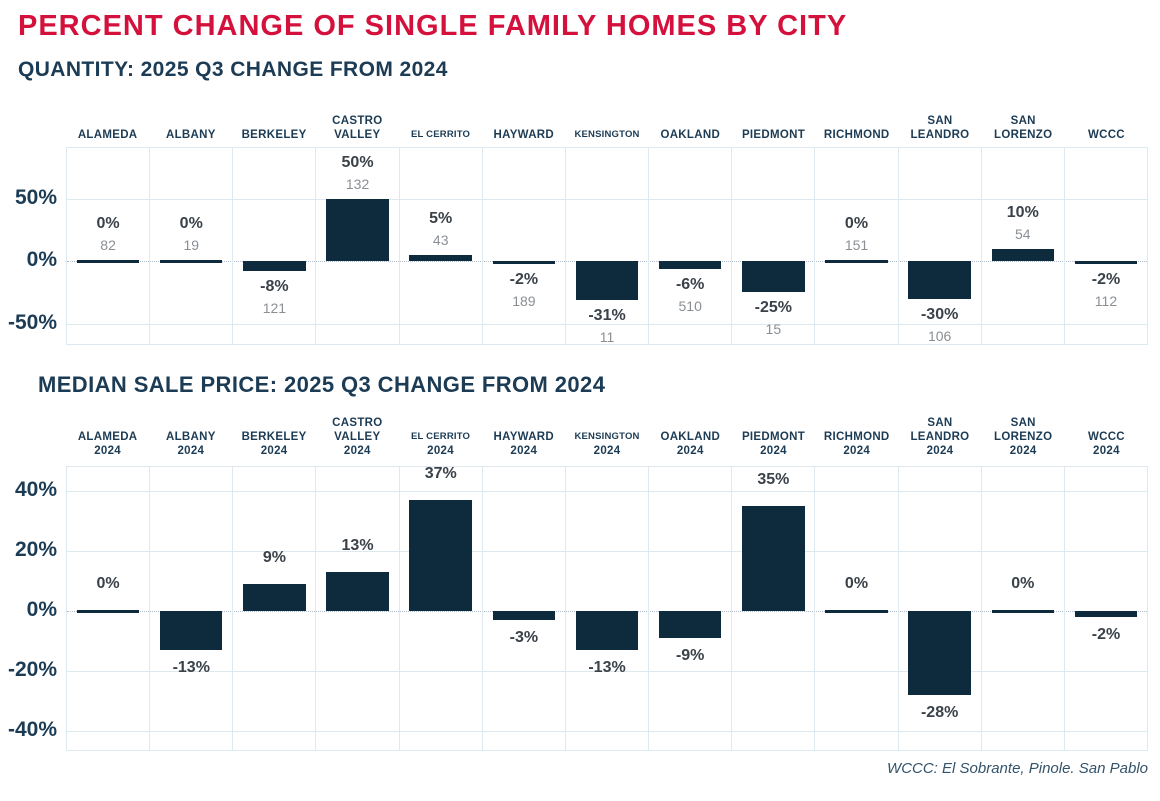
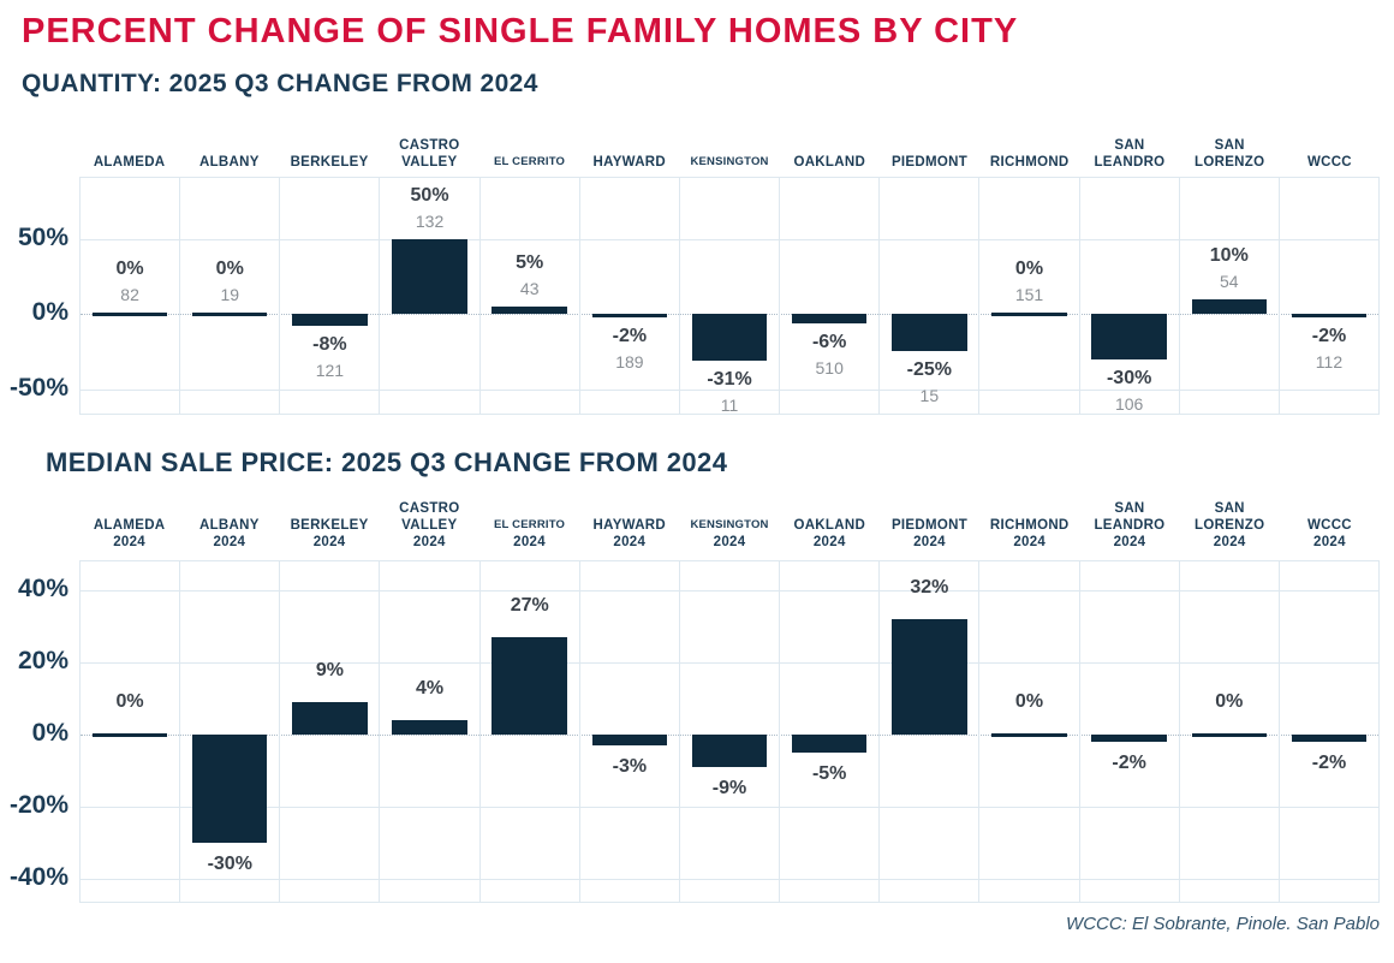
MEDIAN SALE PRICE: 2025 Q3 CHANGE FROM 2024/ALBANY 2024: -13% -> -30%
MEDIAN SALE PRICE: 2025 Q3 CHANGE FROM 2024/CASTRO VALLEY 2024: 13% -> 4%
MEDIAN SALE PRICE: 2025 Q3 CHANGE FROM 2024/EL CERRITO 2024: 37% -> 27%
MEDIAN SALE PRICE: 2025 Q3 CHANGE FROM 2024/KENSINGTON 2024: -13% -> -9%
MEDIAN SALE PRICE: 2025 Q3 CHANGE FROM 2024/OAKLAND 2024: -9% -> -5%
MEDIAN SALE PRICE: 2025 Q3 CHANGE FROM 2024/PIEDMONT 2024: 35% -> 32%
MEDIAN SALE PRICE: 2025 Q3 CHANGE FROM 2024/SAN LEANDRO 2024: -28% -> -2%
